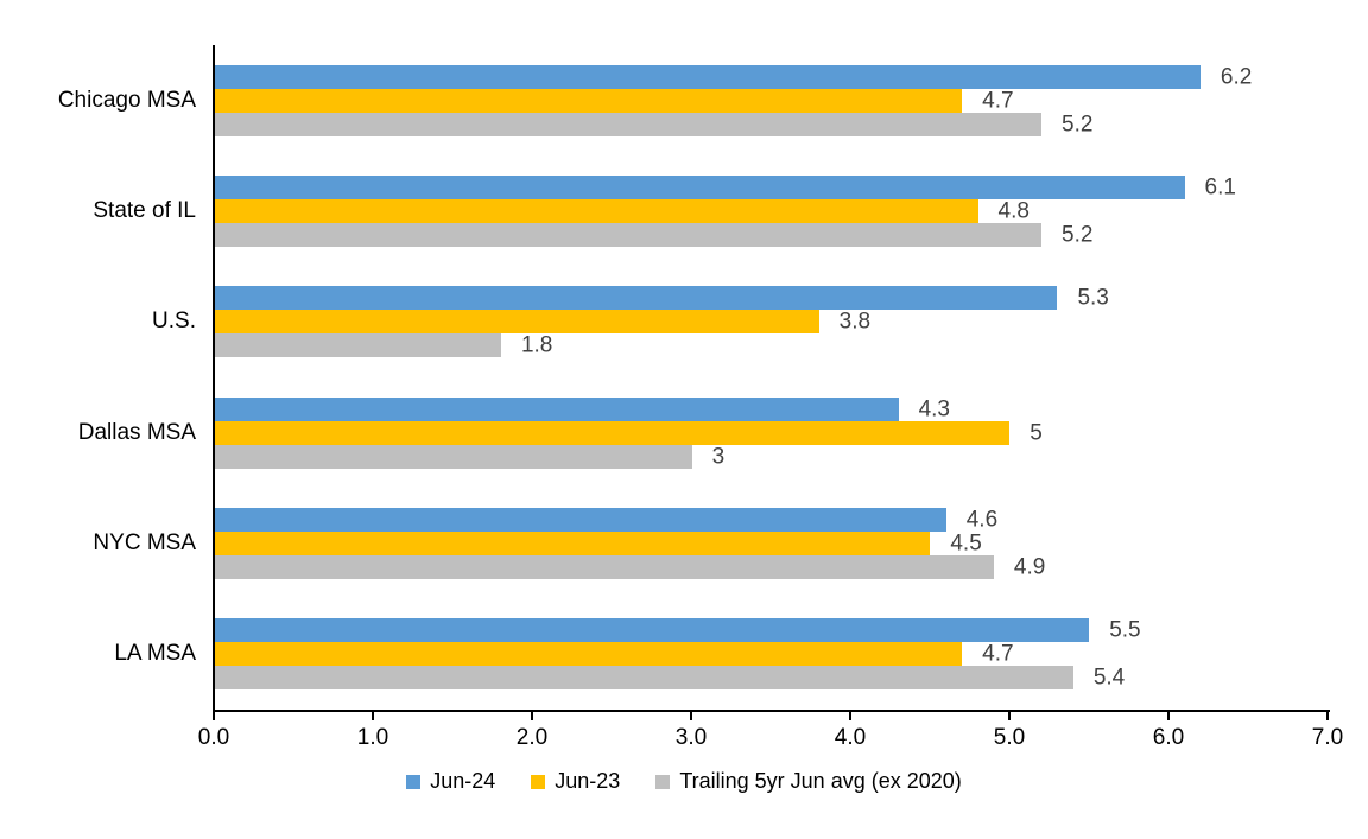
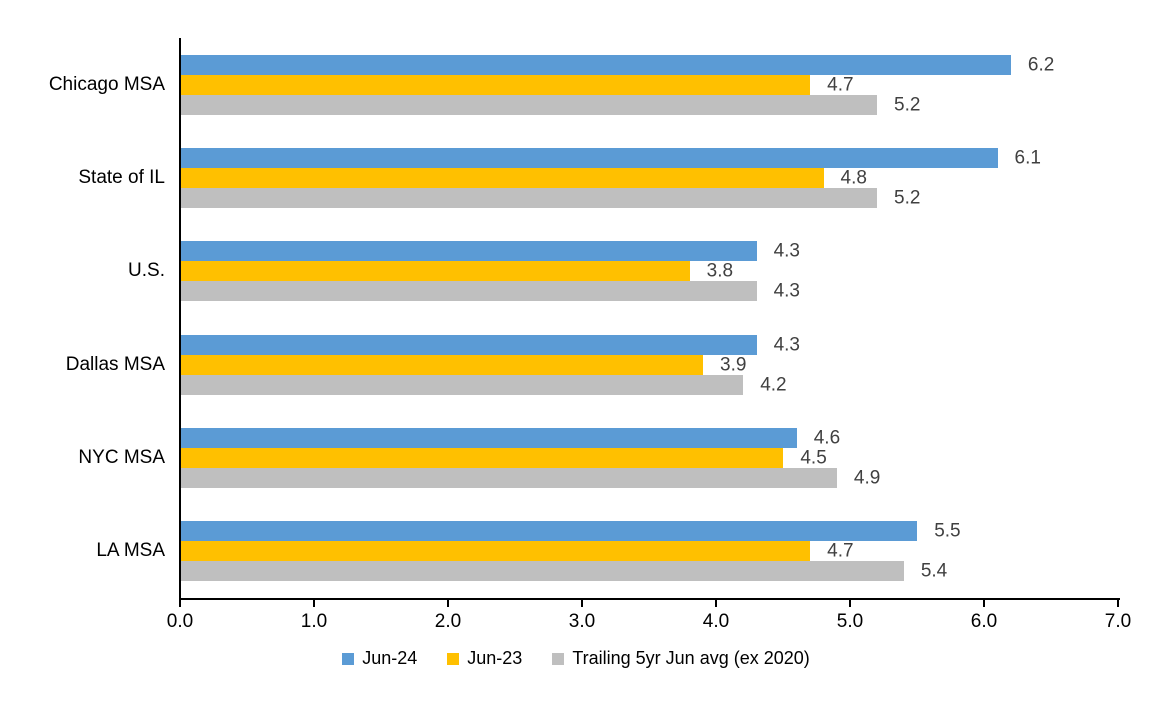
Jun-24/U.S.: 5.3 -> 4.3
Trailing 5yr Jun avg (ex 2020)/U.S.: 1.8 -> 4.3
Jun-23/Dallas MSA: 5 -> 3.9
Trailing 5yr Jun avg (ex 2020)/Dallas MSA: 3 -> 4.2
